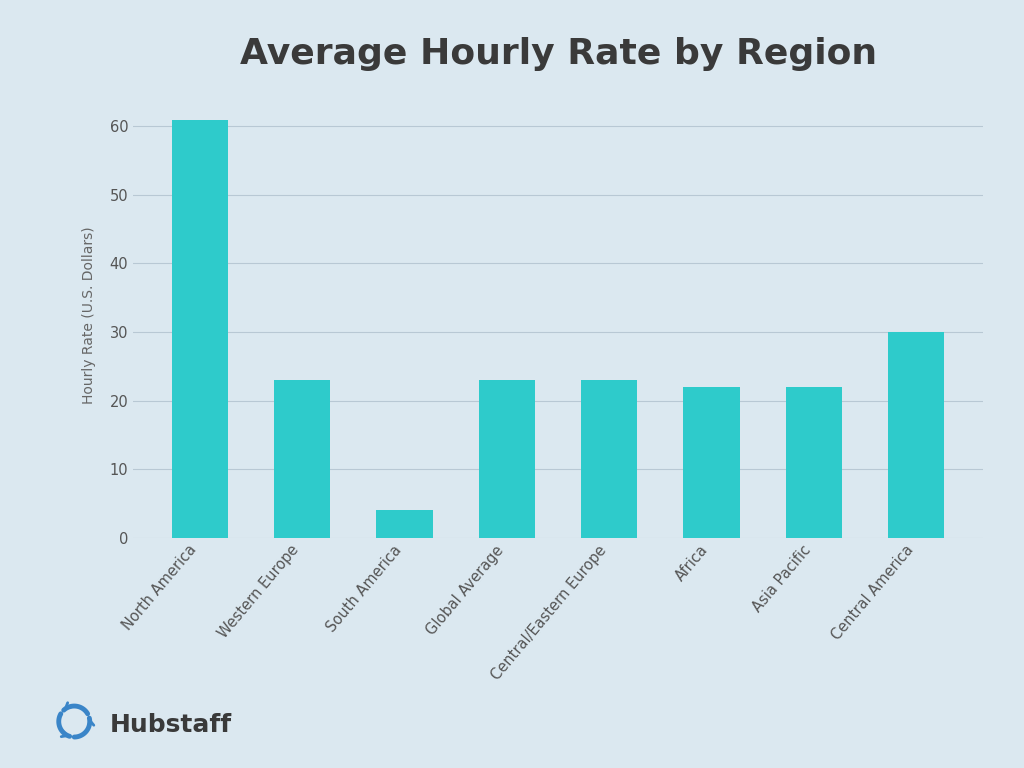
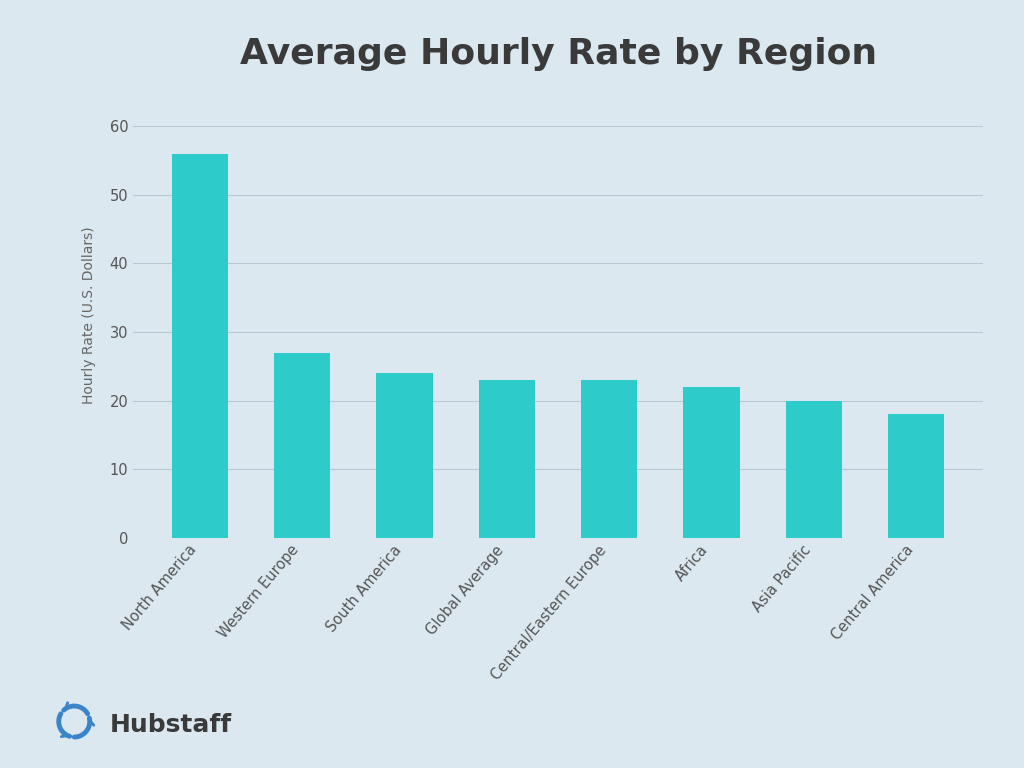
Average Hourly Rate by Region/North America: 61 -> 56
Average Hourly Rate by Region/Western Europe: 23 -> 27
Average Hourly Rate by Region/South America: 4 -> 24
Average Hourly Rate by Region/Asia Pacific: 22 -> 20
Average Hourly Rate by Region/Central America: 30 -> 18
